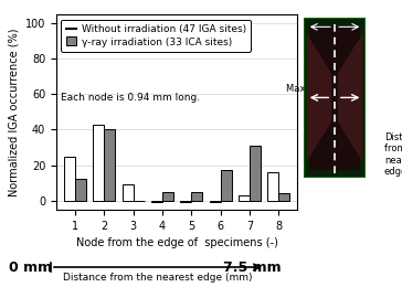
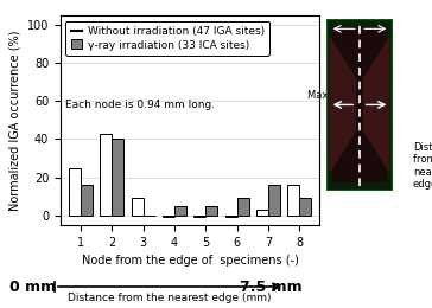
γ-ray irradiation (33 ICA sites)/1: 12 -> 16
γ-ray irradiation (33 ICA sites)/6: 17 -> 9
γ-ray irradiation (33 ICA sites)/7: 31 -> 16
γ-ray irradiation (33 ICA sites)/8: 4 -> 9
